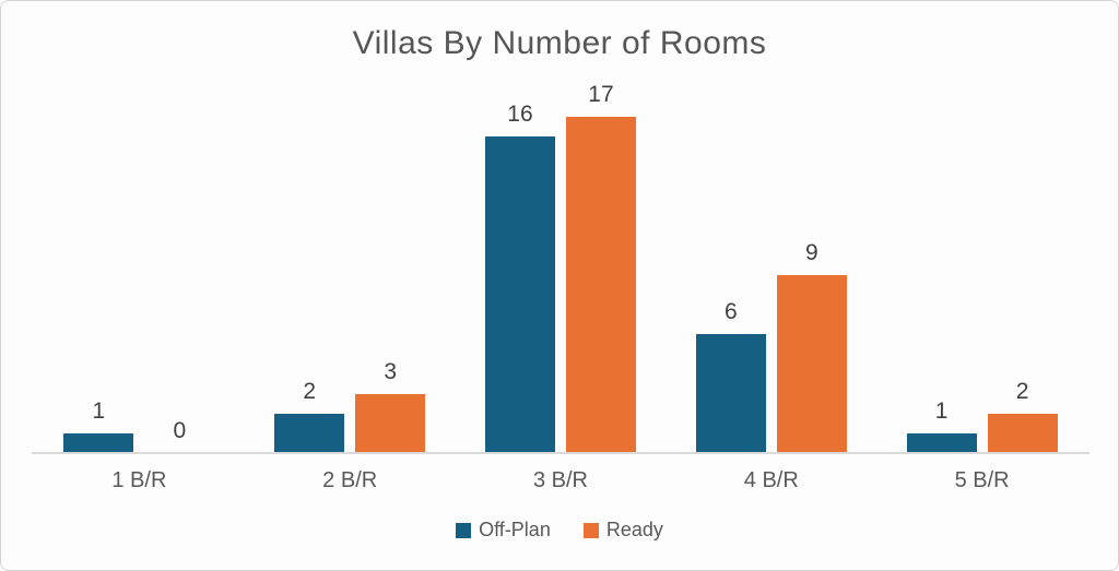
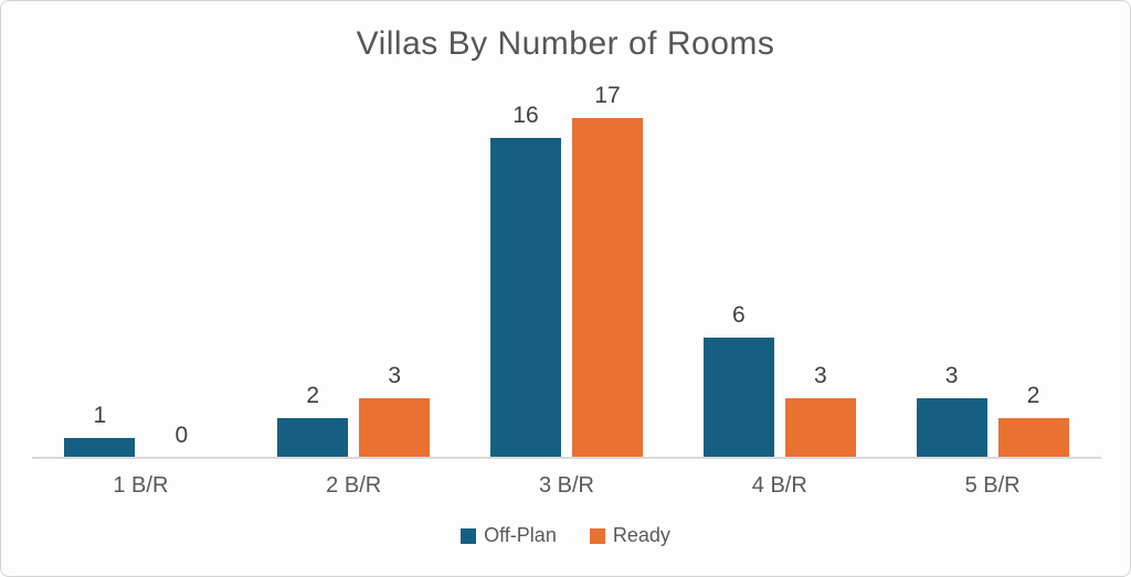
Ready/4 B/R: 9 -> 3
Off-Plan/5 B/R: 1 -> 3
